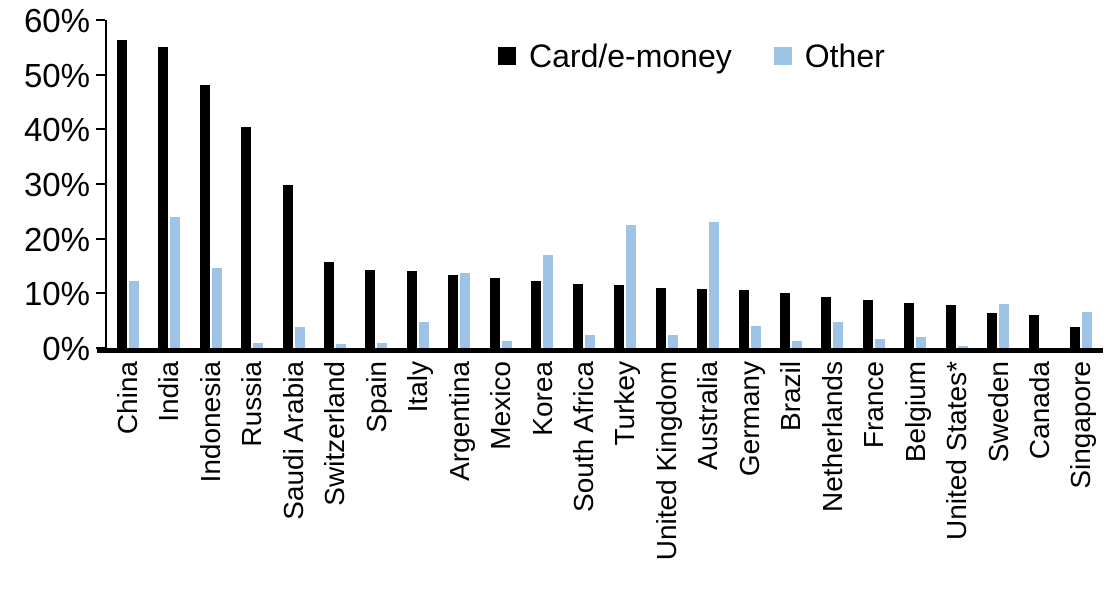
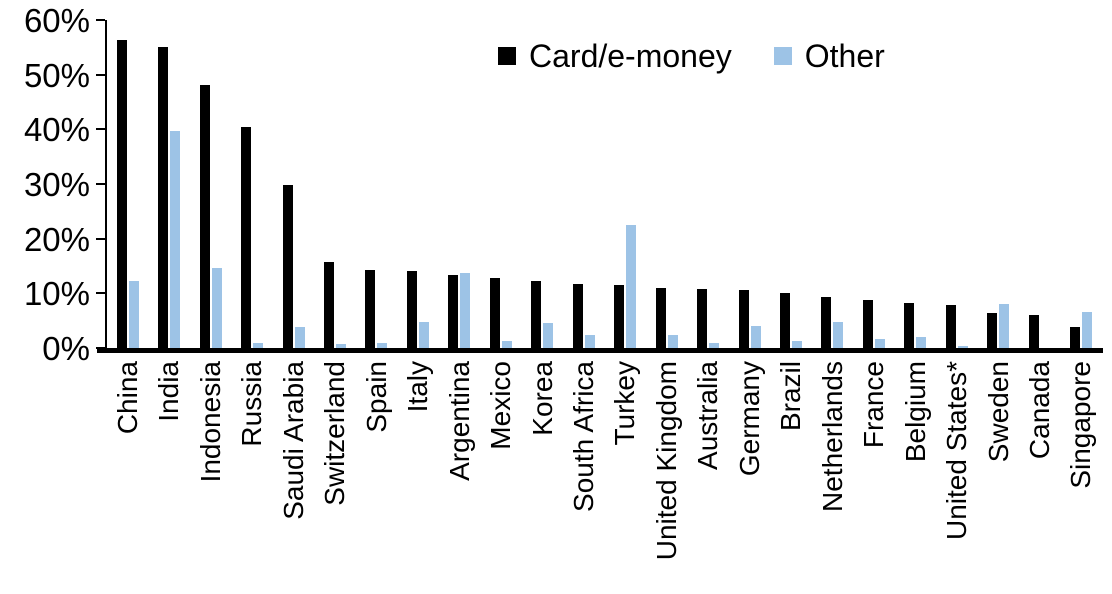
Other/India: 24% -> 40%
Other/Korea: 17% -> 5%
Other/Australia: 23% -> 1%
